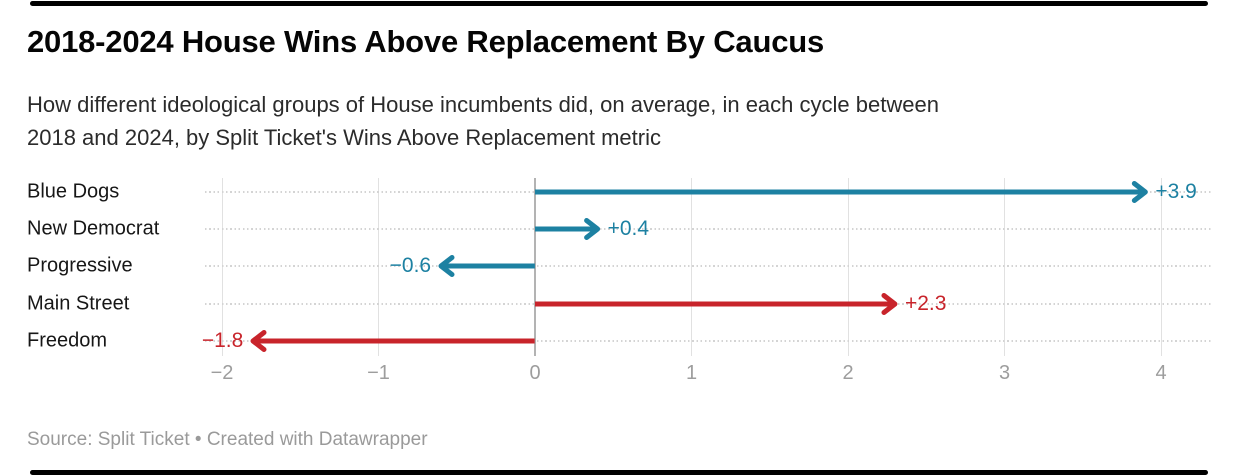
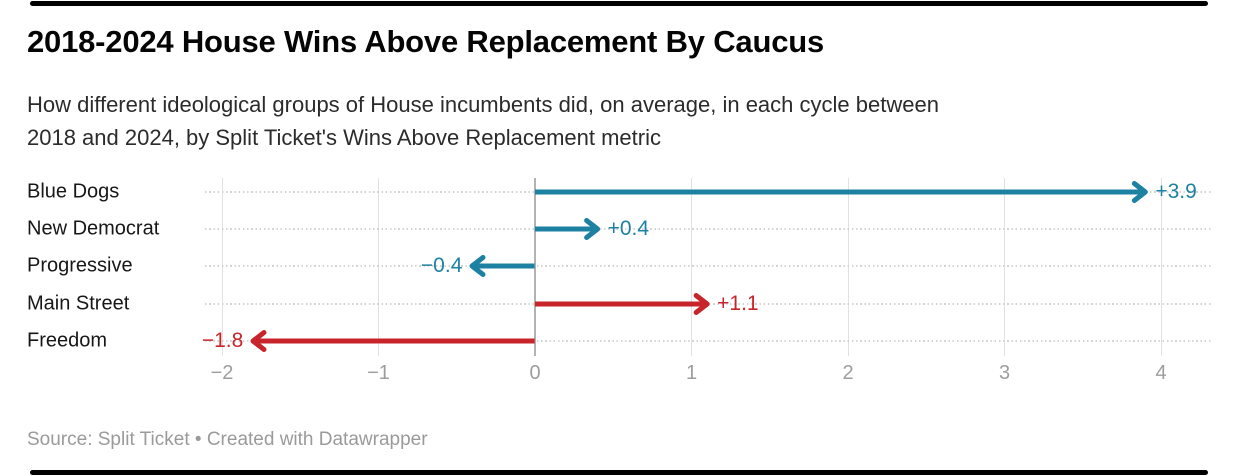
Progressive: −0.6 -> −0.4
Main Street: +2.3 -> +1.1
